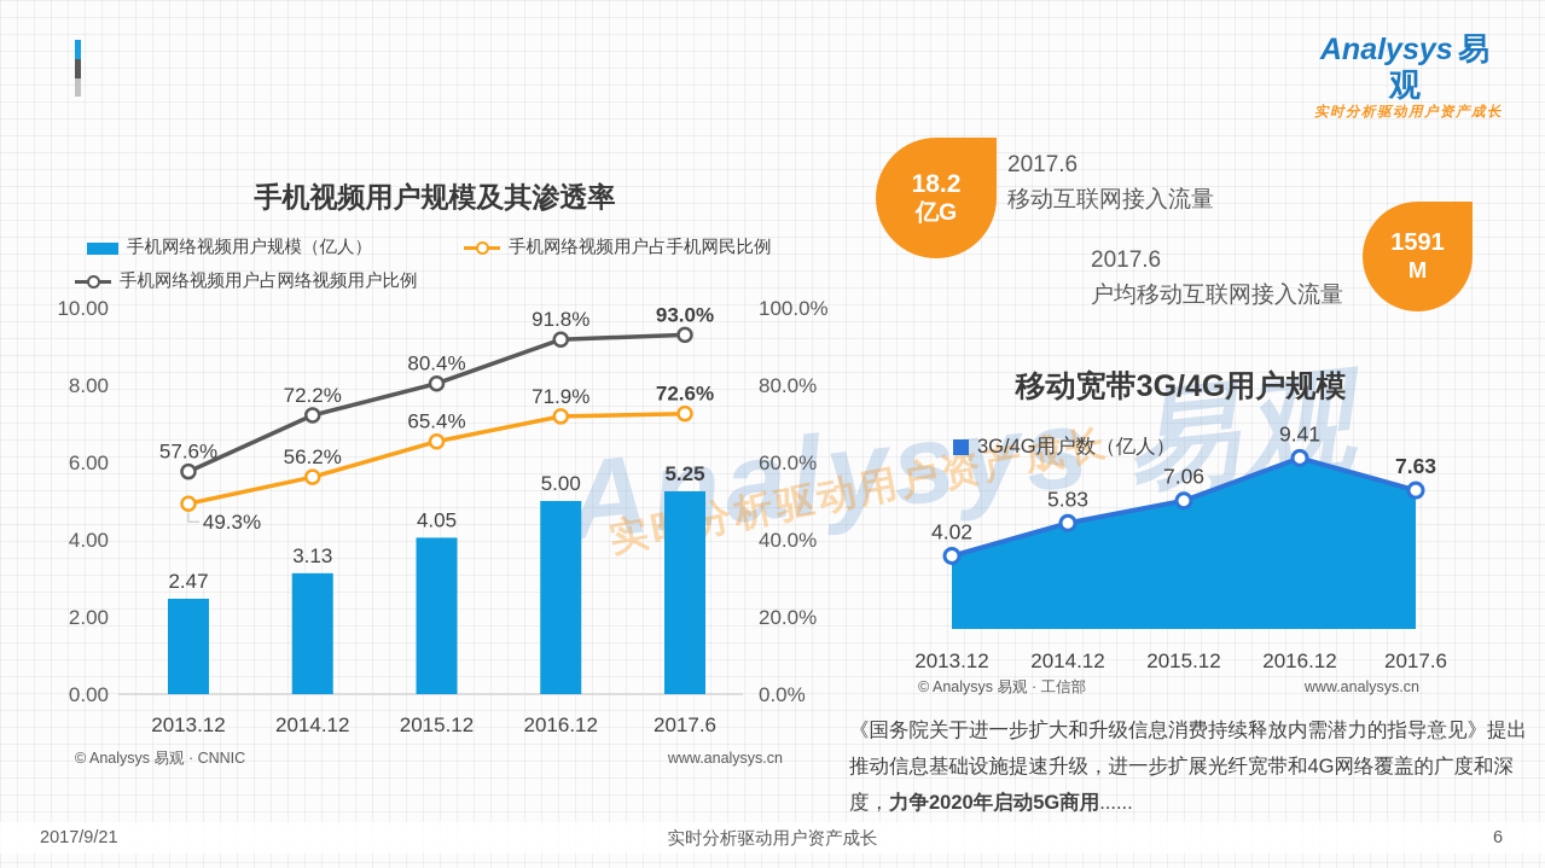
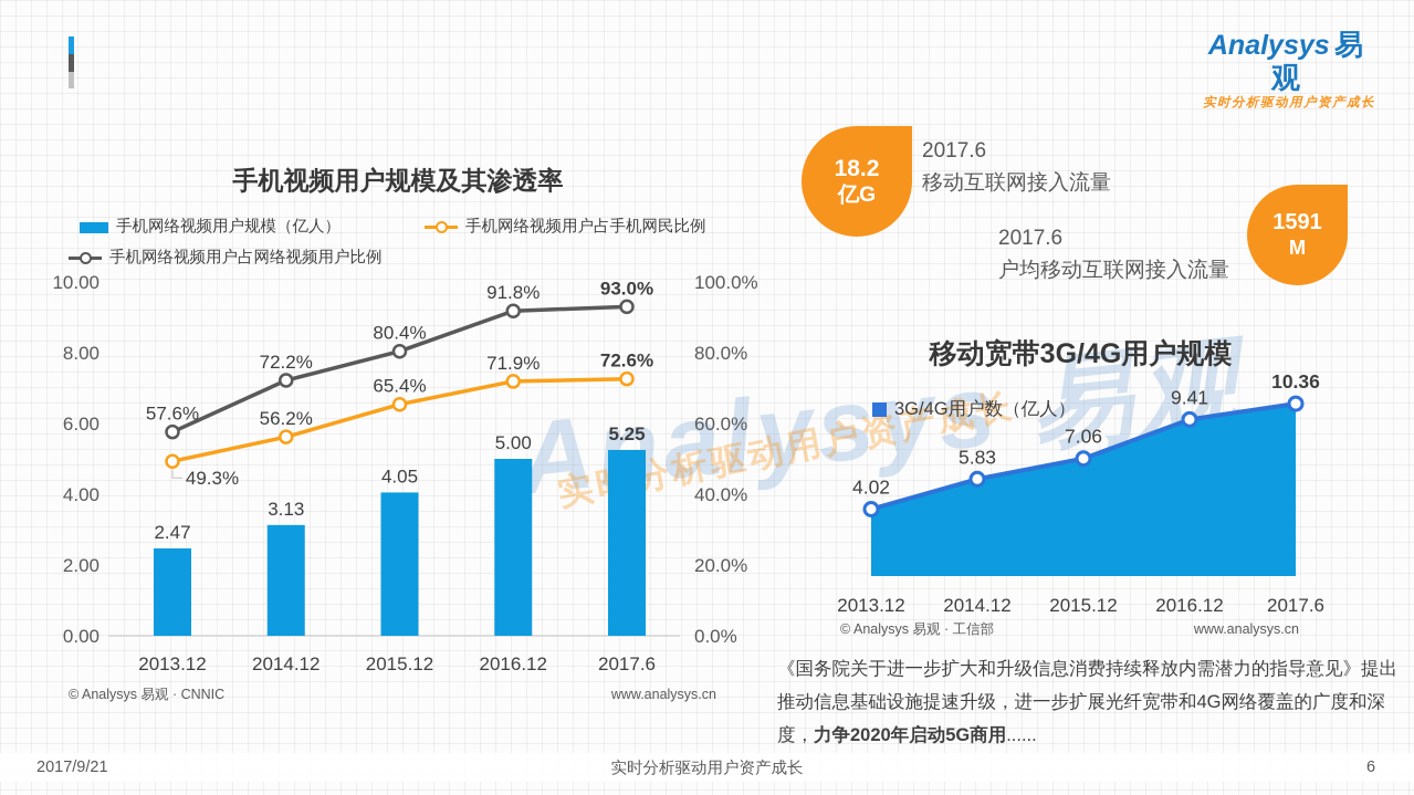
移动宽带3G/4G用户规模/2017.6: 7.63 -> 10.36
